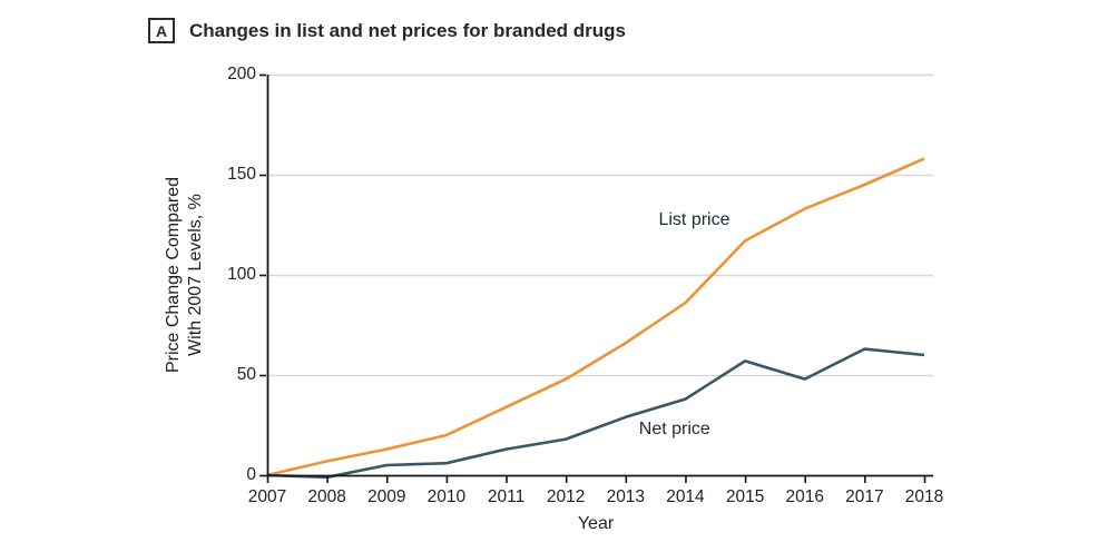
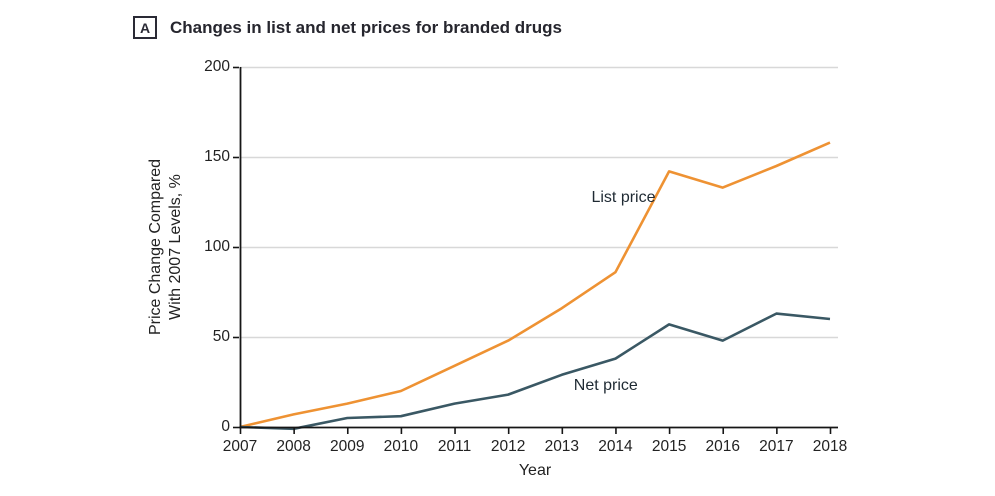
List price/2015: 117 -> 142
